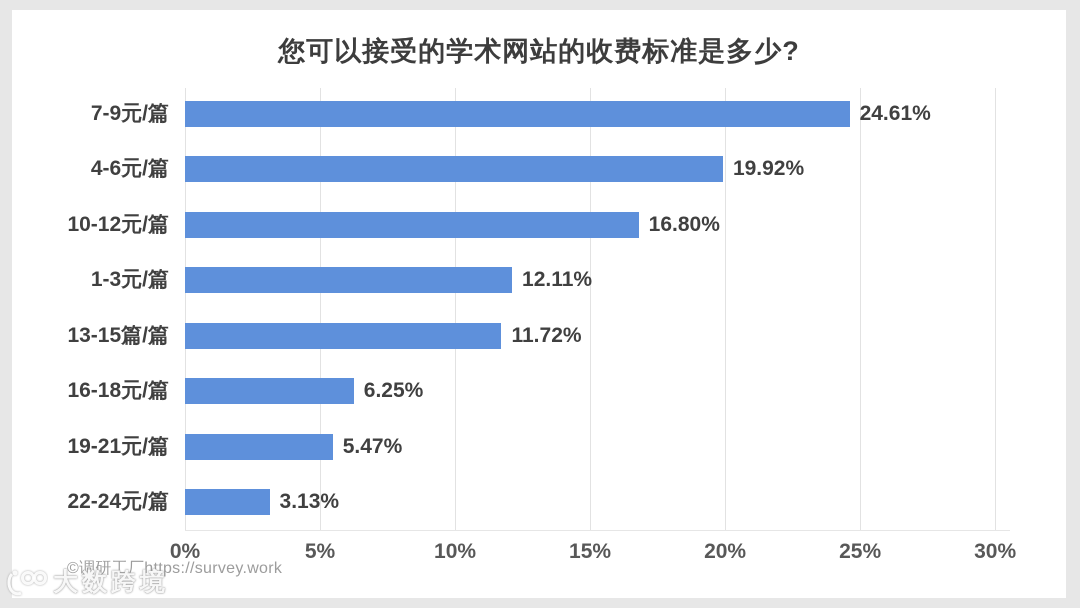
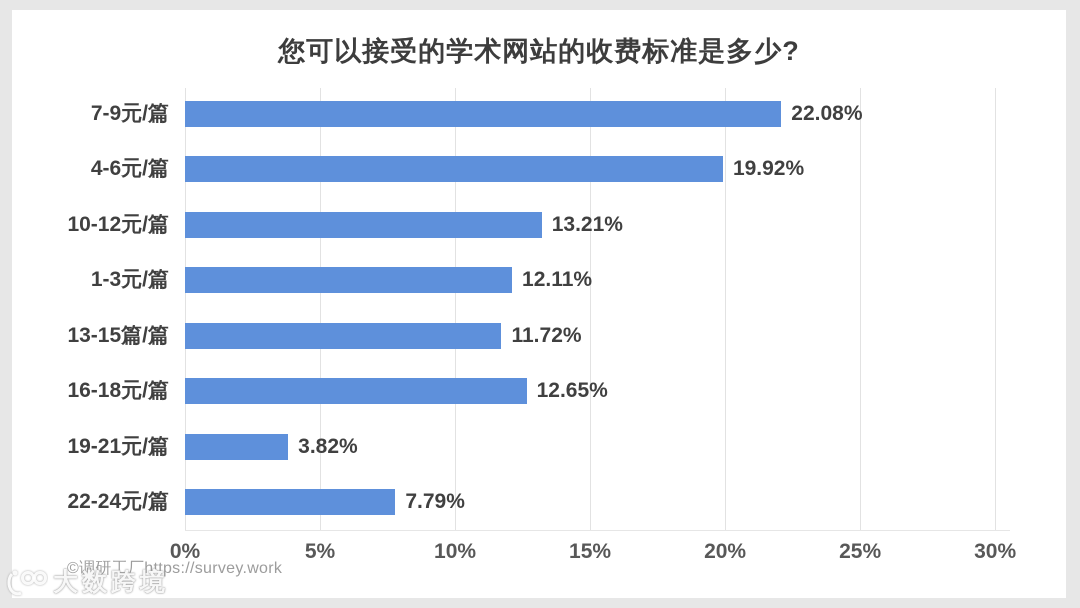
7-9元/篇: 24.61% -> 22.08%
10-12元/篇: 16.80% -> 13.21%
16-18元/篇: 6.25% -> 12.65%
19-21元/篇: 5.47% -> 3.82%
22-24元/篇: 3.13% -> 7.79%
